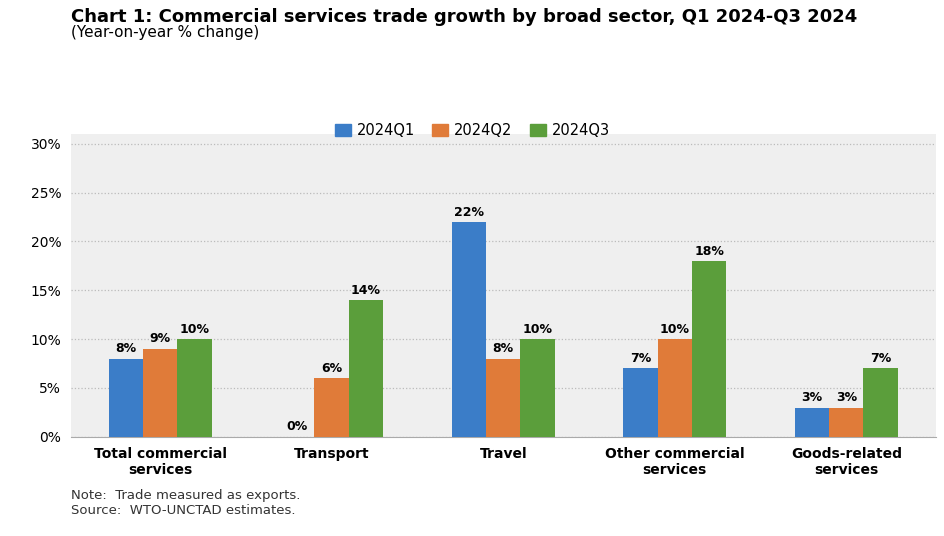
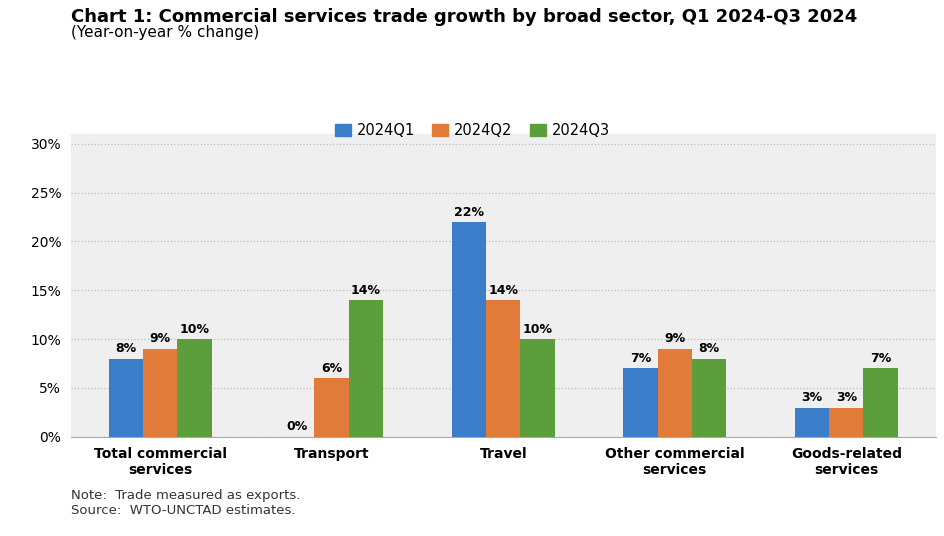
2024Q2/Travel: 8% -> 14%
2024Q2/Other commercial services: 10% -> 9%
2024Q3/Other commercial services: 18% -> 8%
